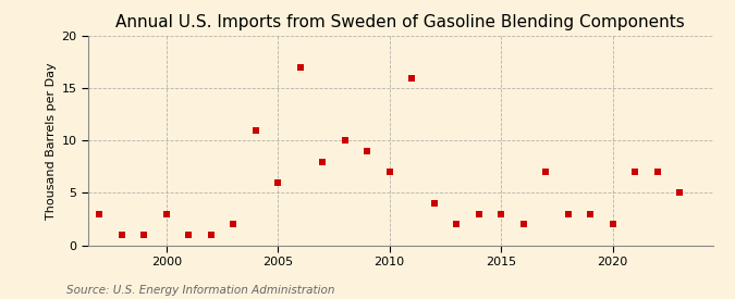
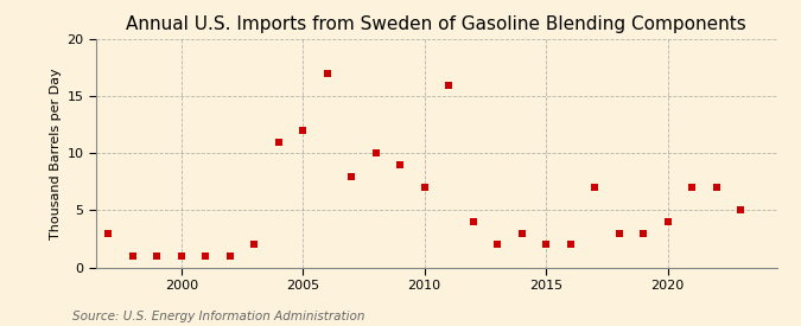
2000: 3 -> 1
2005: 6 -> 12
2015: 3 -> 2
2020: 2 -> 4
